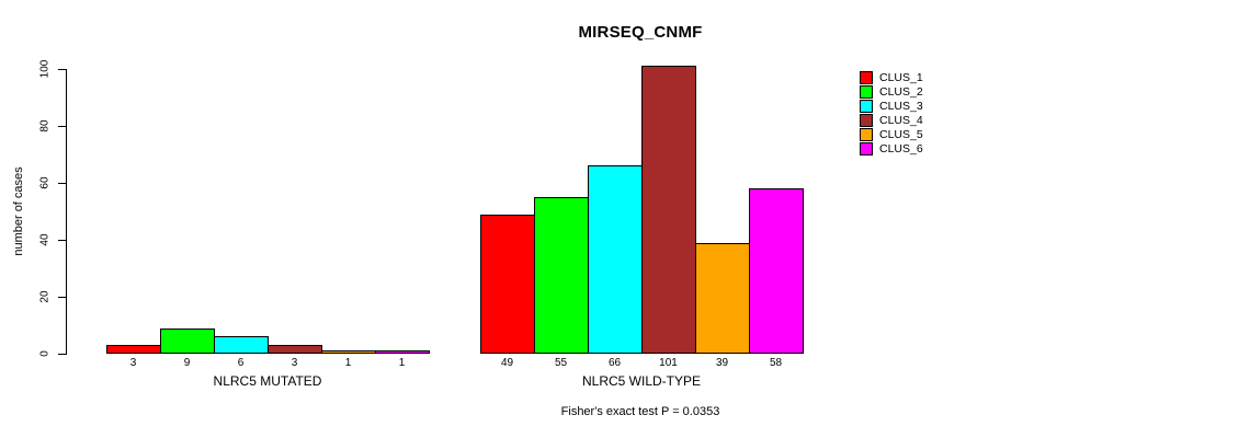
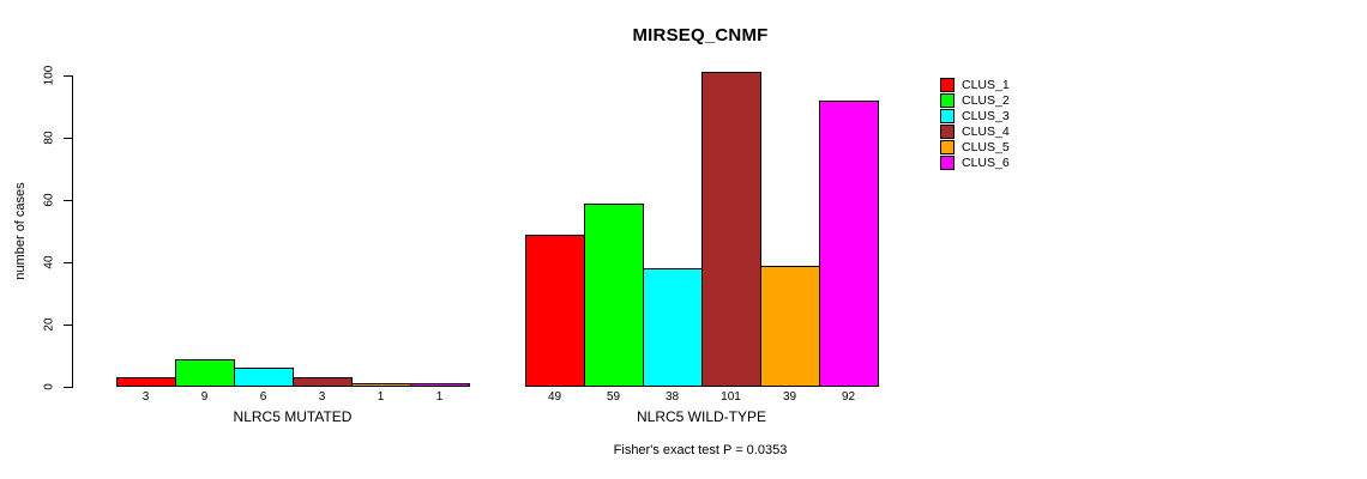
CLUS_2/NLRC5 WILD-TYPE: 55 -> 59
CLUS_3/NLRC5 WILD-TYPE: 66 -> 38
CLUS_6/NLRC5 WILD-TYPE: 58 -> 92
